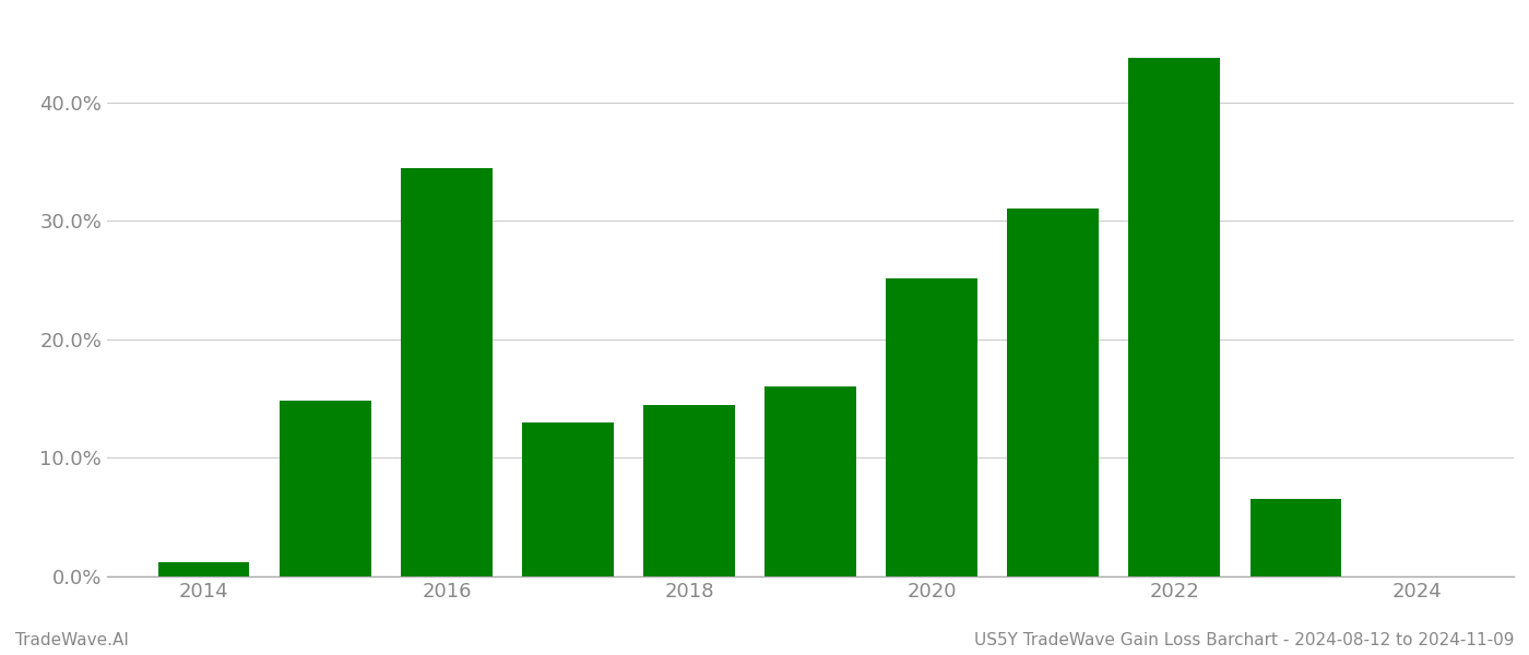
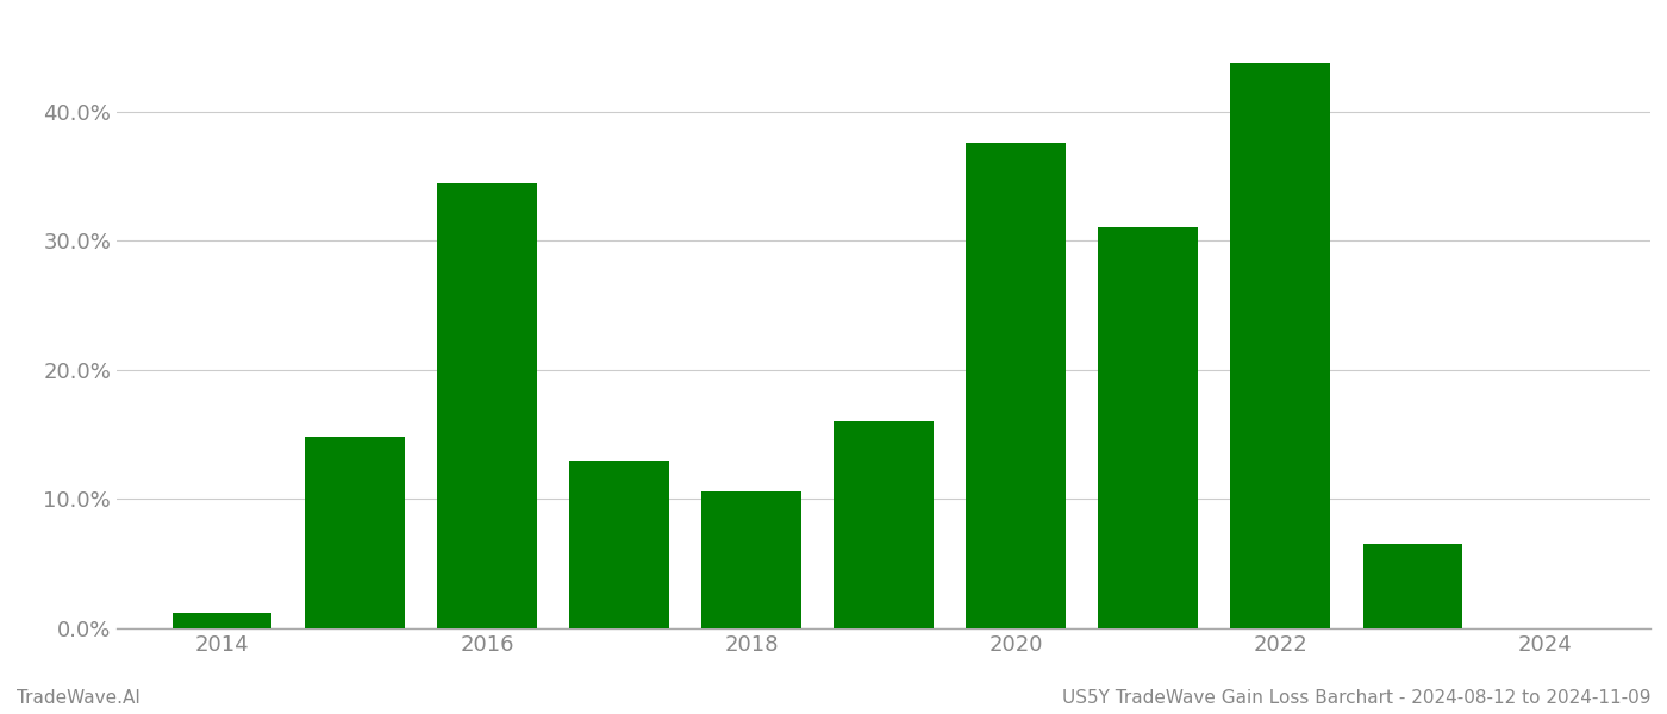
2018: 14.5% -> 10.6%
2020: 25.2% -> 37.6%
